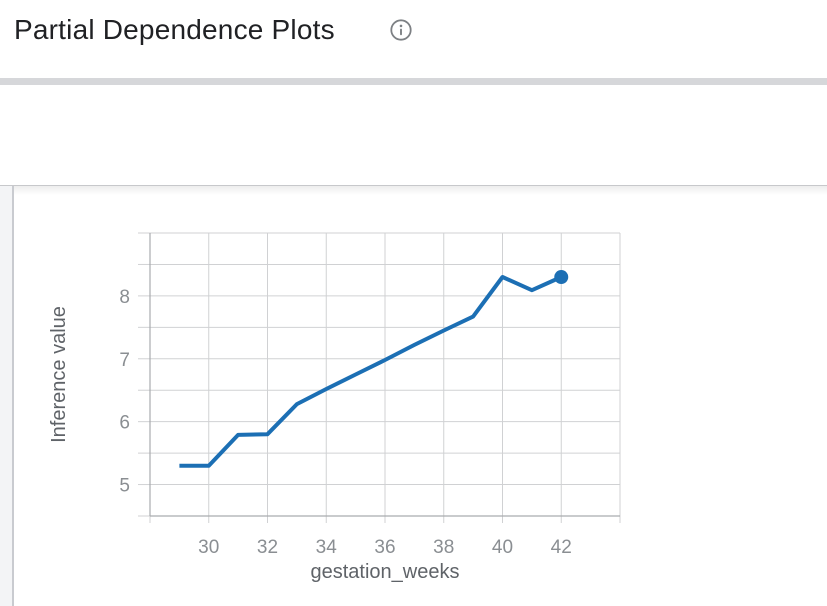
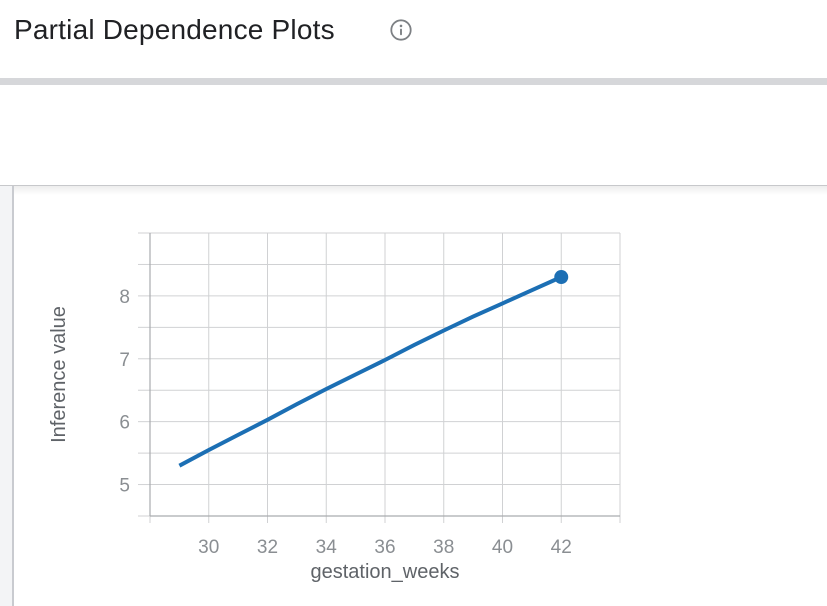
30: 5.3 -> 5.5
32: 5.8 -> 6.0
40: 8.3 -> 7.9
